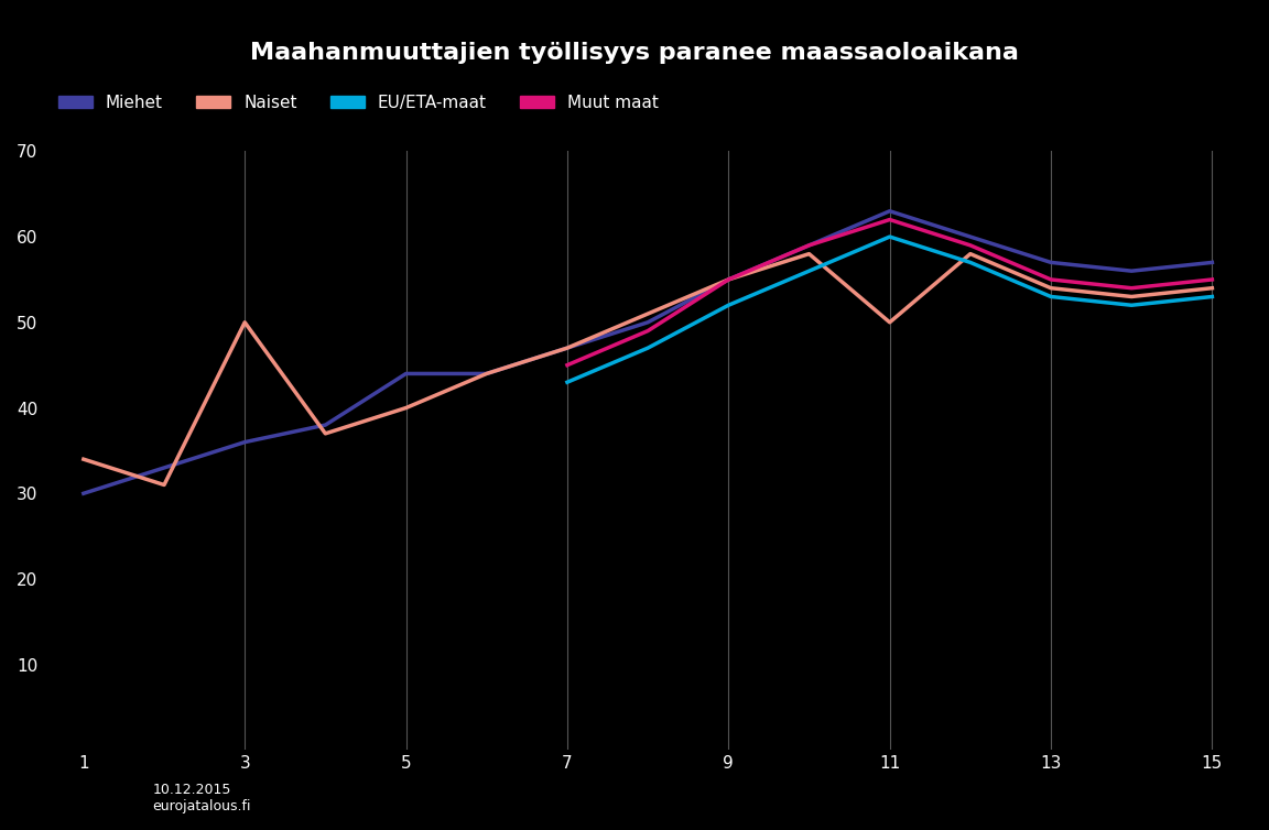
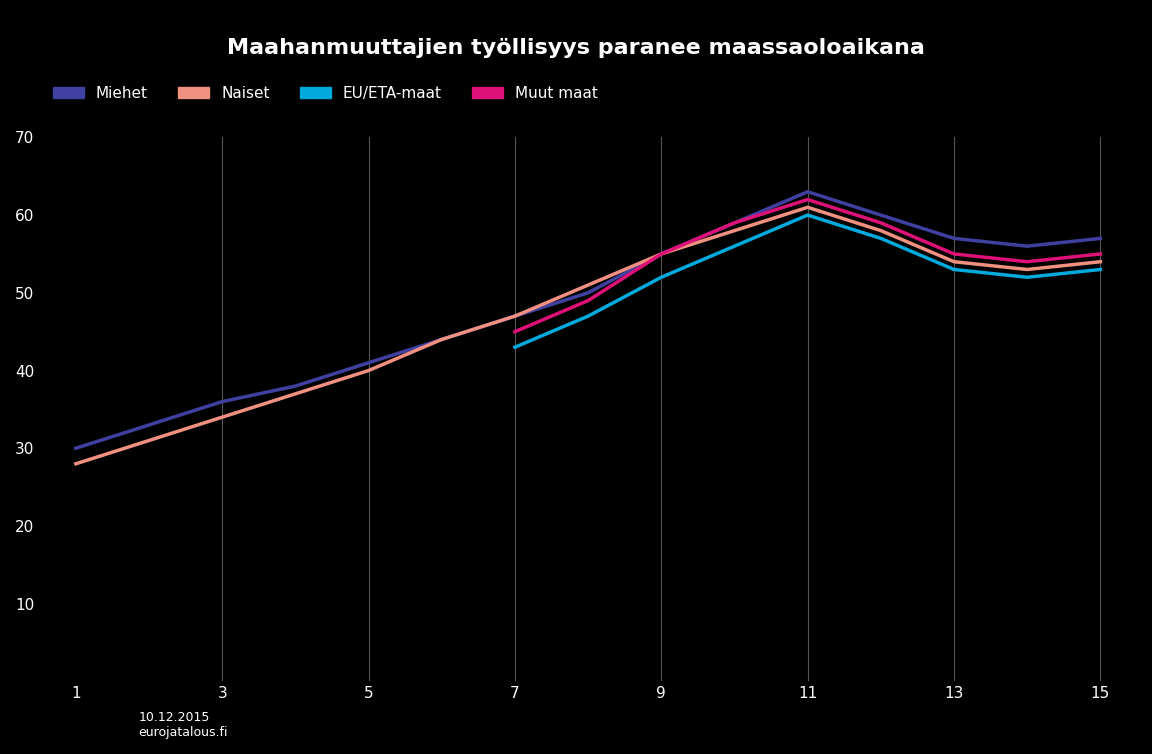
Naiset/1: 34 -> 28
Naiset/3: 50 -> 34
Miehet/5: 44 -> 41
Naiset/11: 50 -> 61
